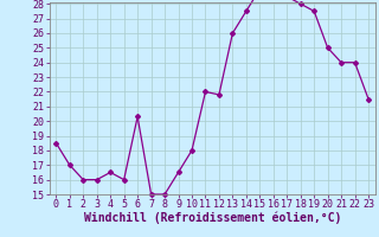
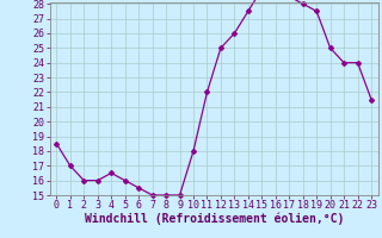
6: 20.3 -> 15.5
9: 16.5 -> 15.0
12: 21.8 -> 25.0
